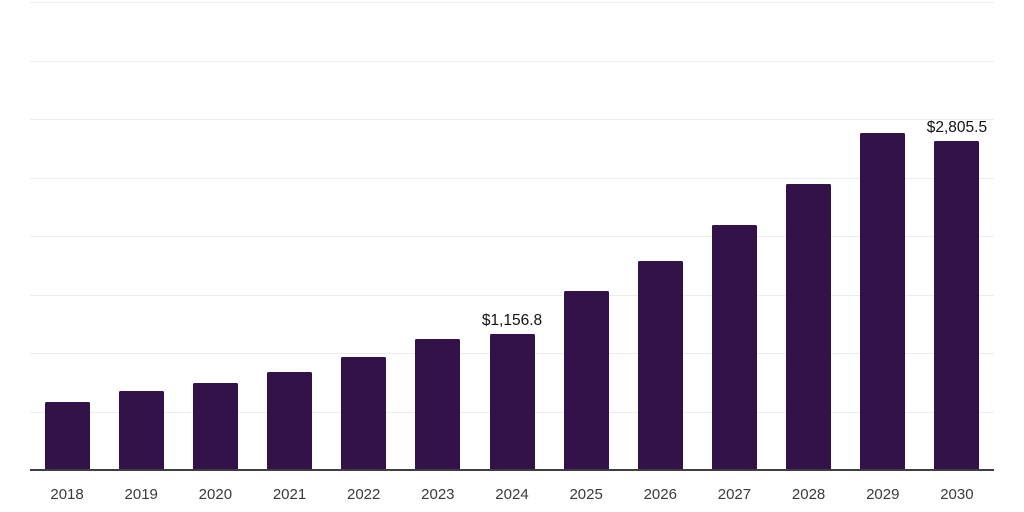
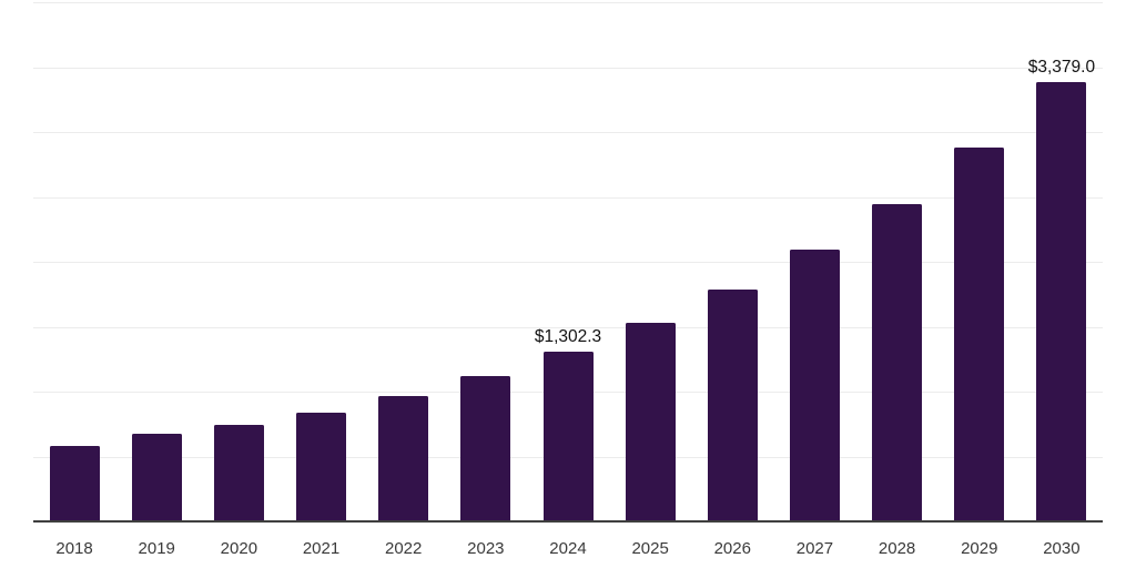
2024: $1,156.8 -> $1,302.3
2030: $2,805.5 -> $3,379.0
